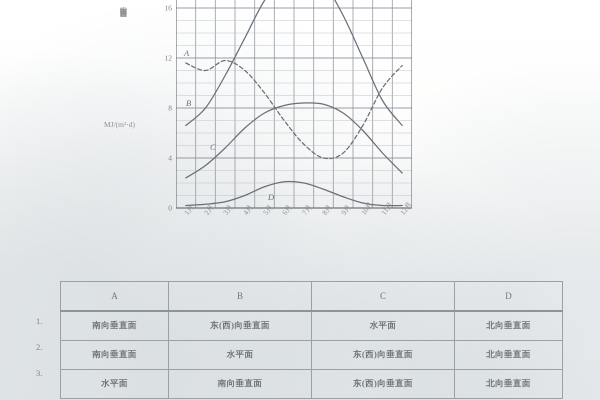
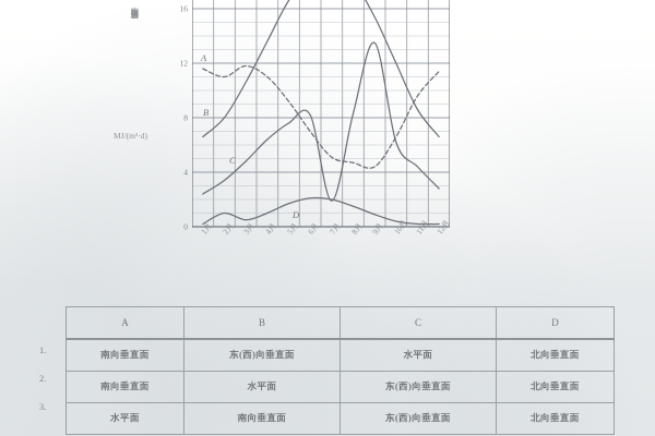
D/2月: 0.3 -> 1.0
C/7月: 8.4 -> 1.9
A/8月: 4.0 -> 4.7
C/9月: 7.6 -> 13.5
